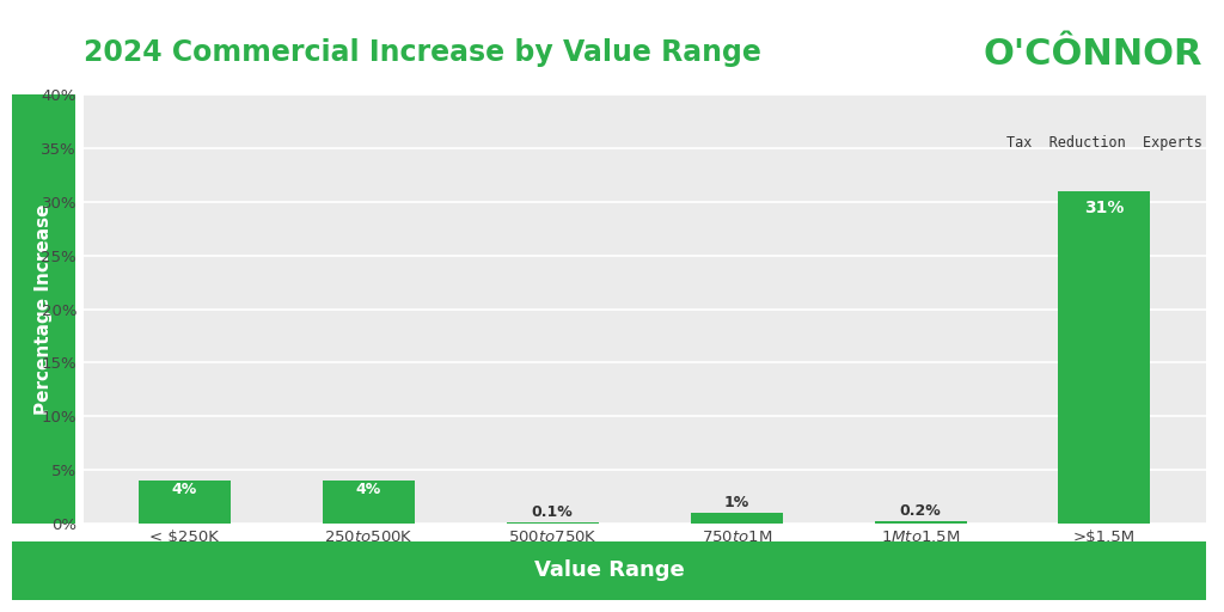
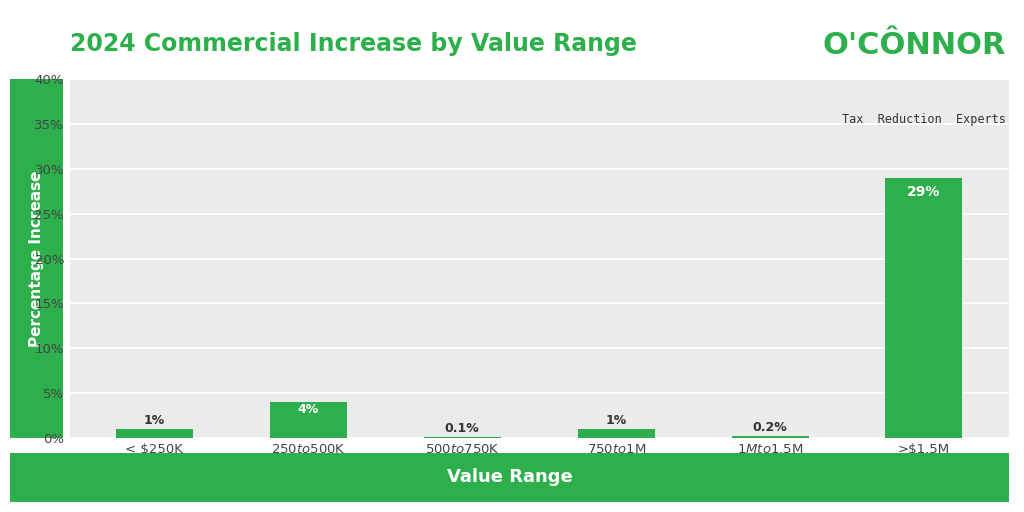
< $250K: 4% -> 1%
>$1.5M: 31% -> 29%
